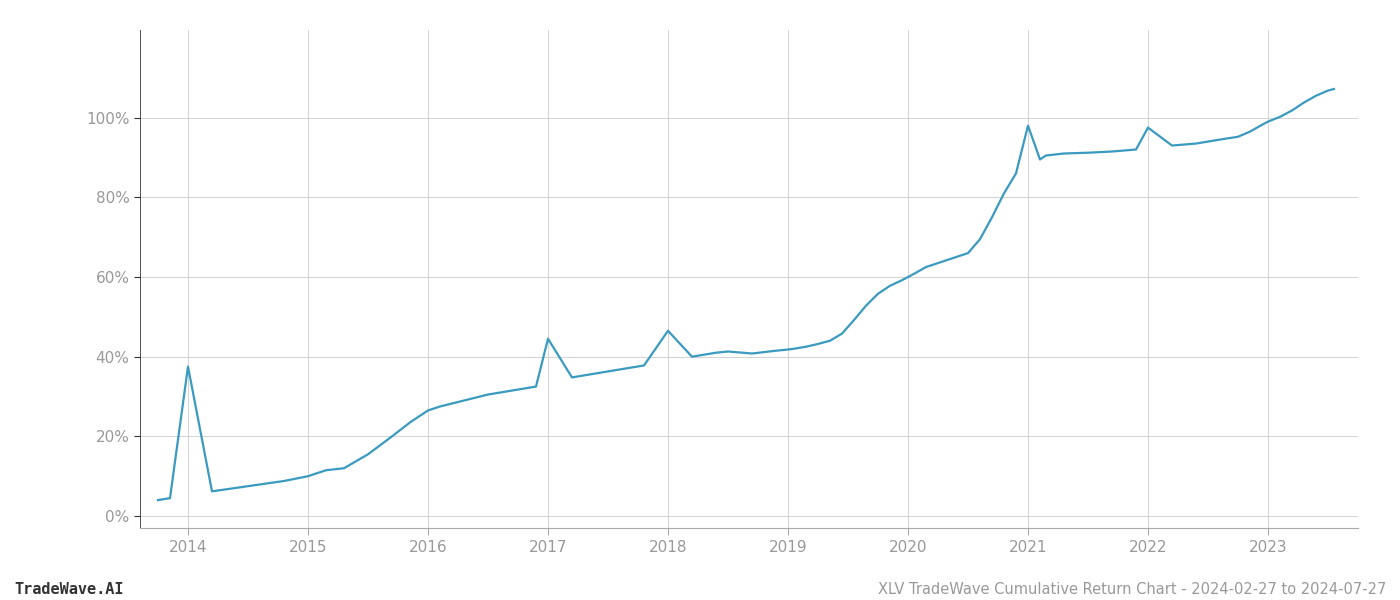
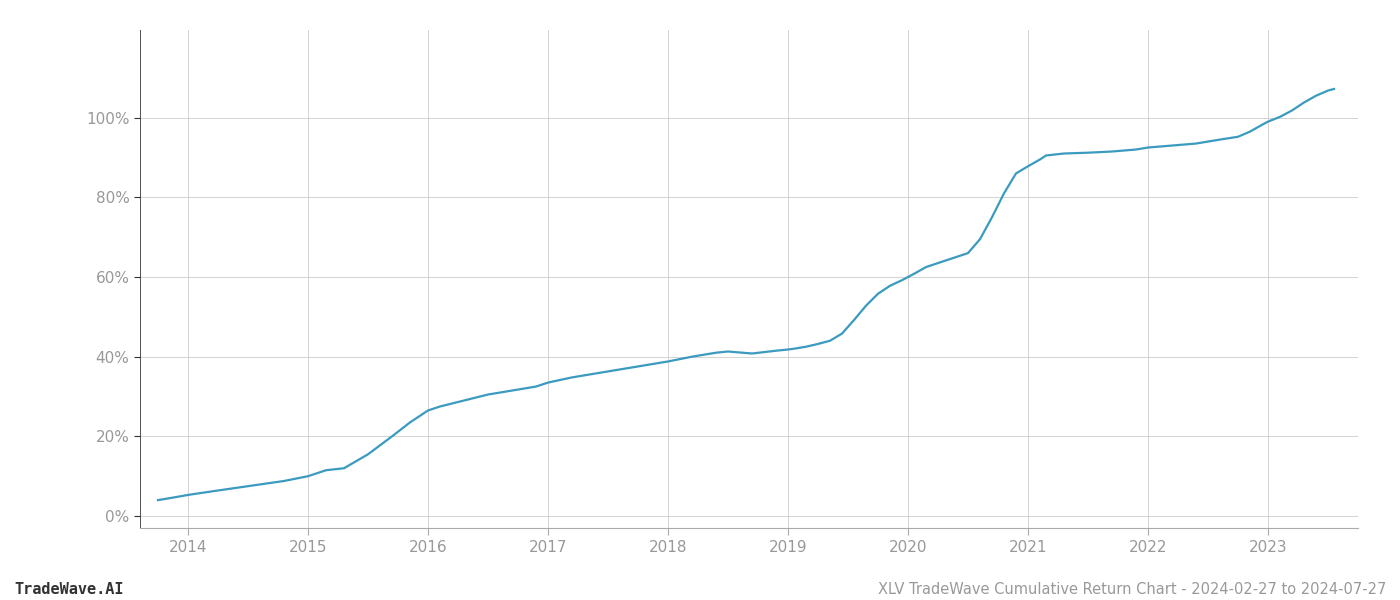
2014: 37.5% -> 5.3%
2017: 44.5% -> 33.5%
2018: 46.5% -> 38.8%
2021: 98.0% -> 87.8%
2022: 97.5% -> 92.5%
